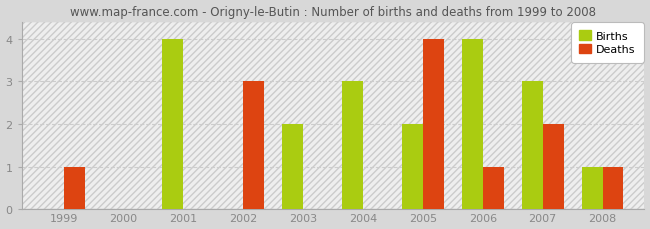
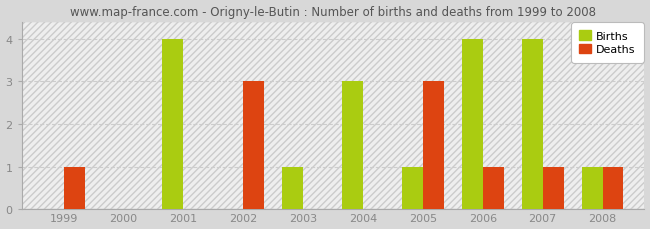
Births/2003: 2 -> 1
Births/2005: 2 -> 1
Deaths/2005: 4 -> 3
Births/2007: 3 -> 4
Deaths/2007: 2 -> 1
